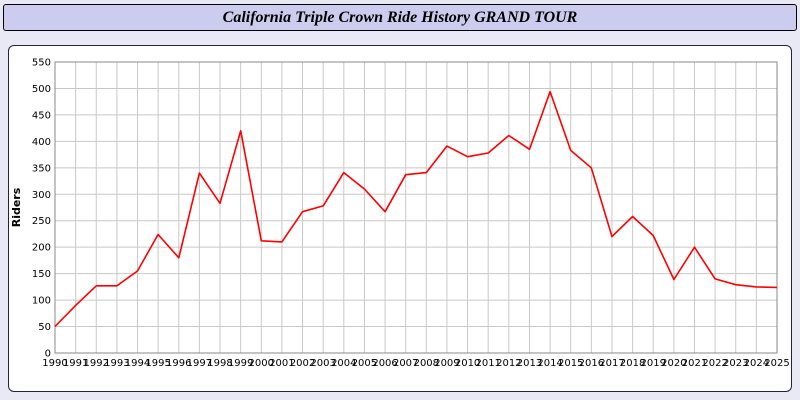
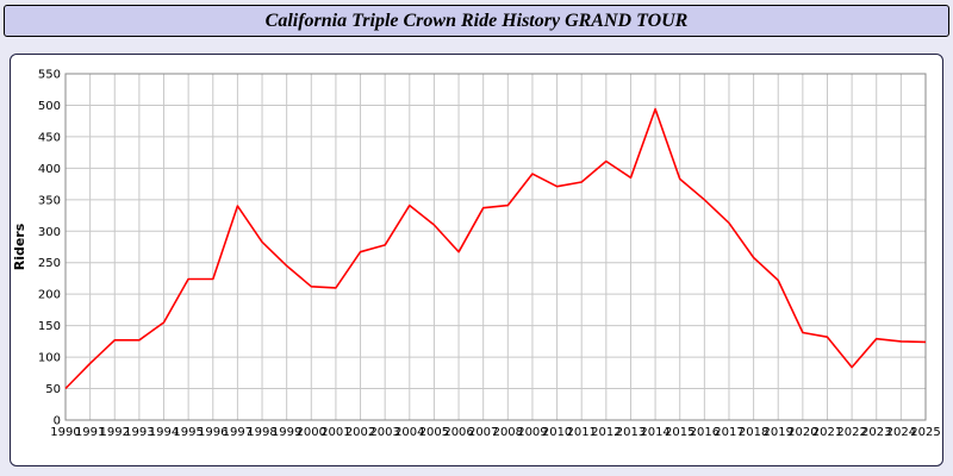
1996: 180 -> 220
1999: 420 -> 240
2017: 220 -> 310
2021: 200 -> 130
2022: 140 -> 80
